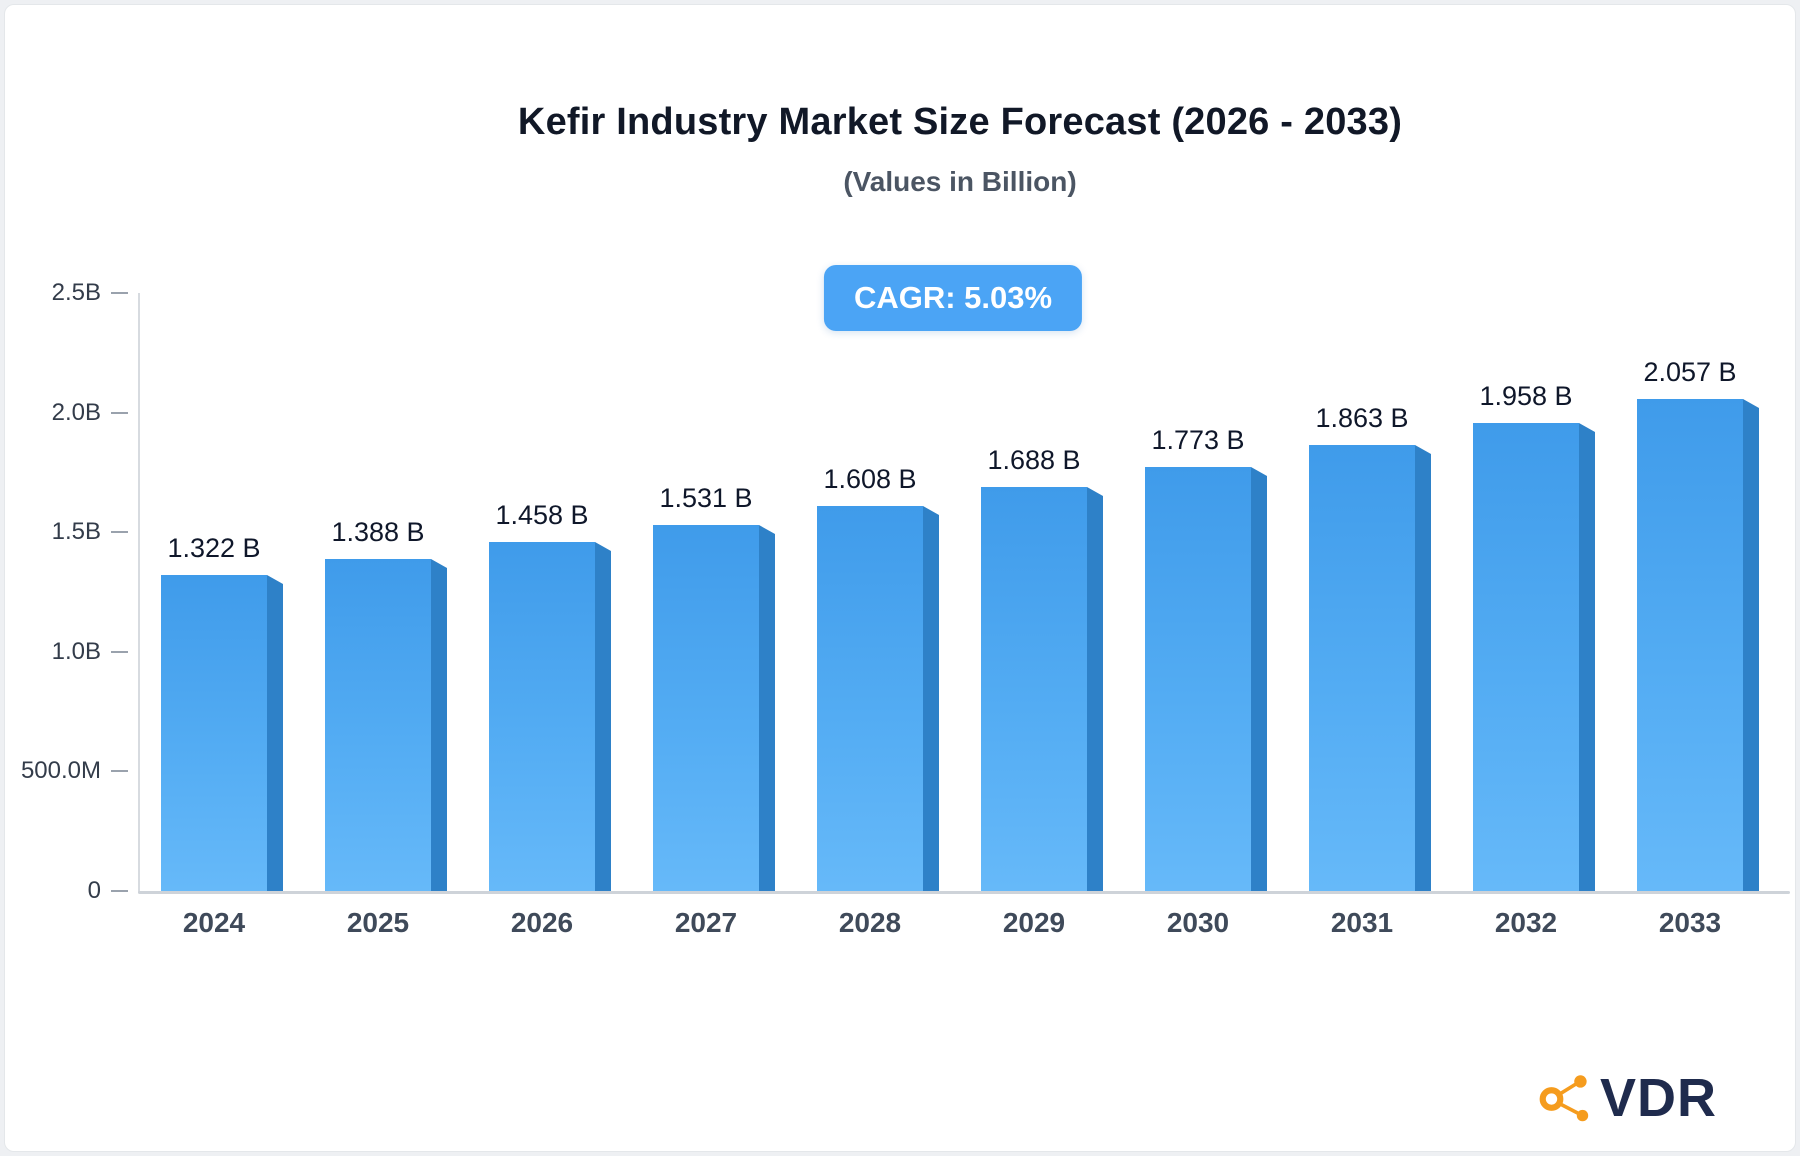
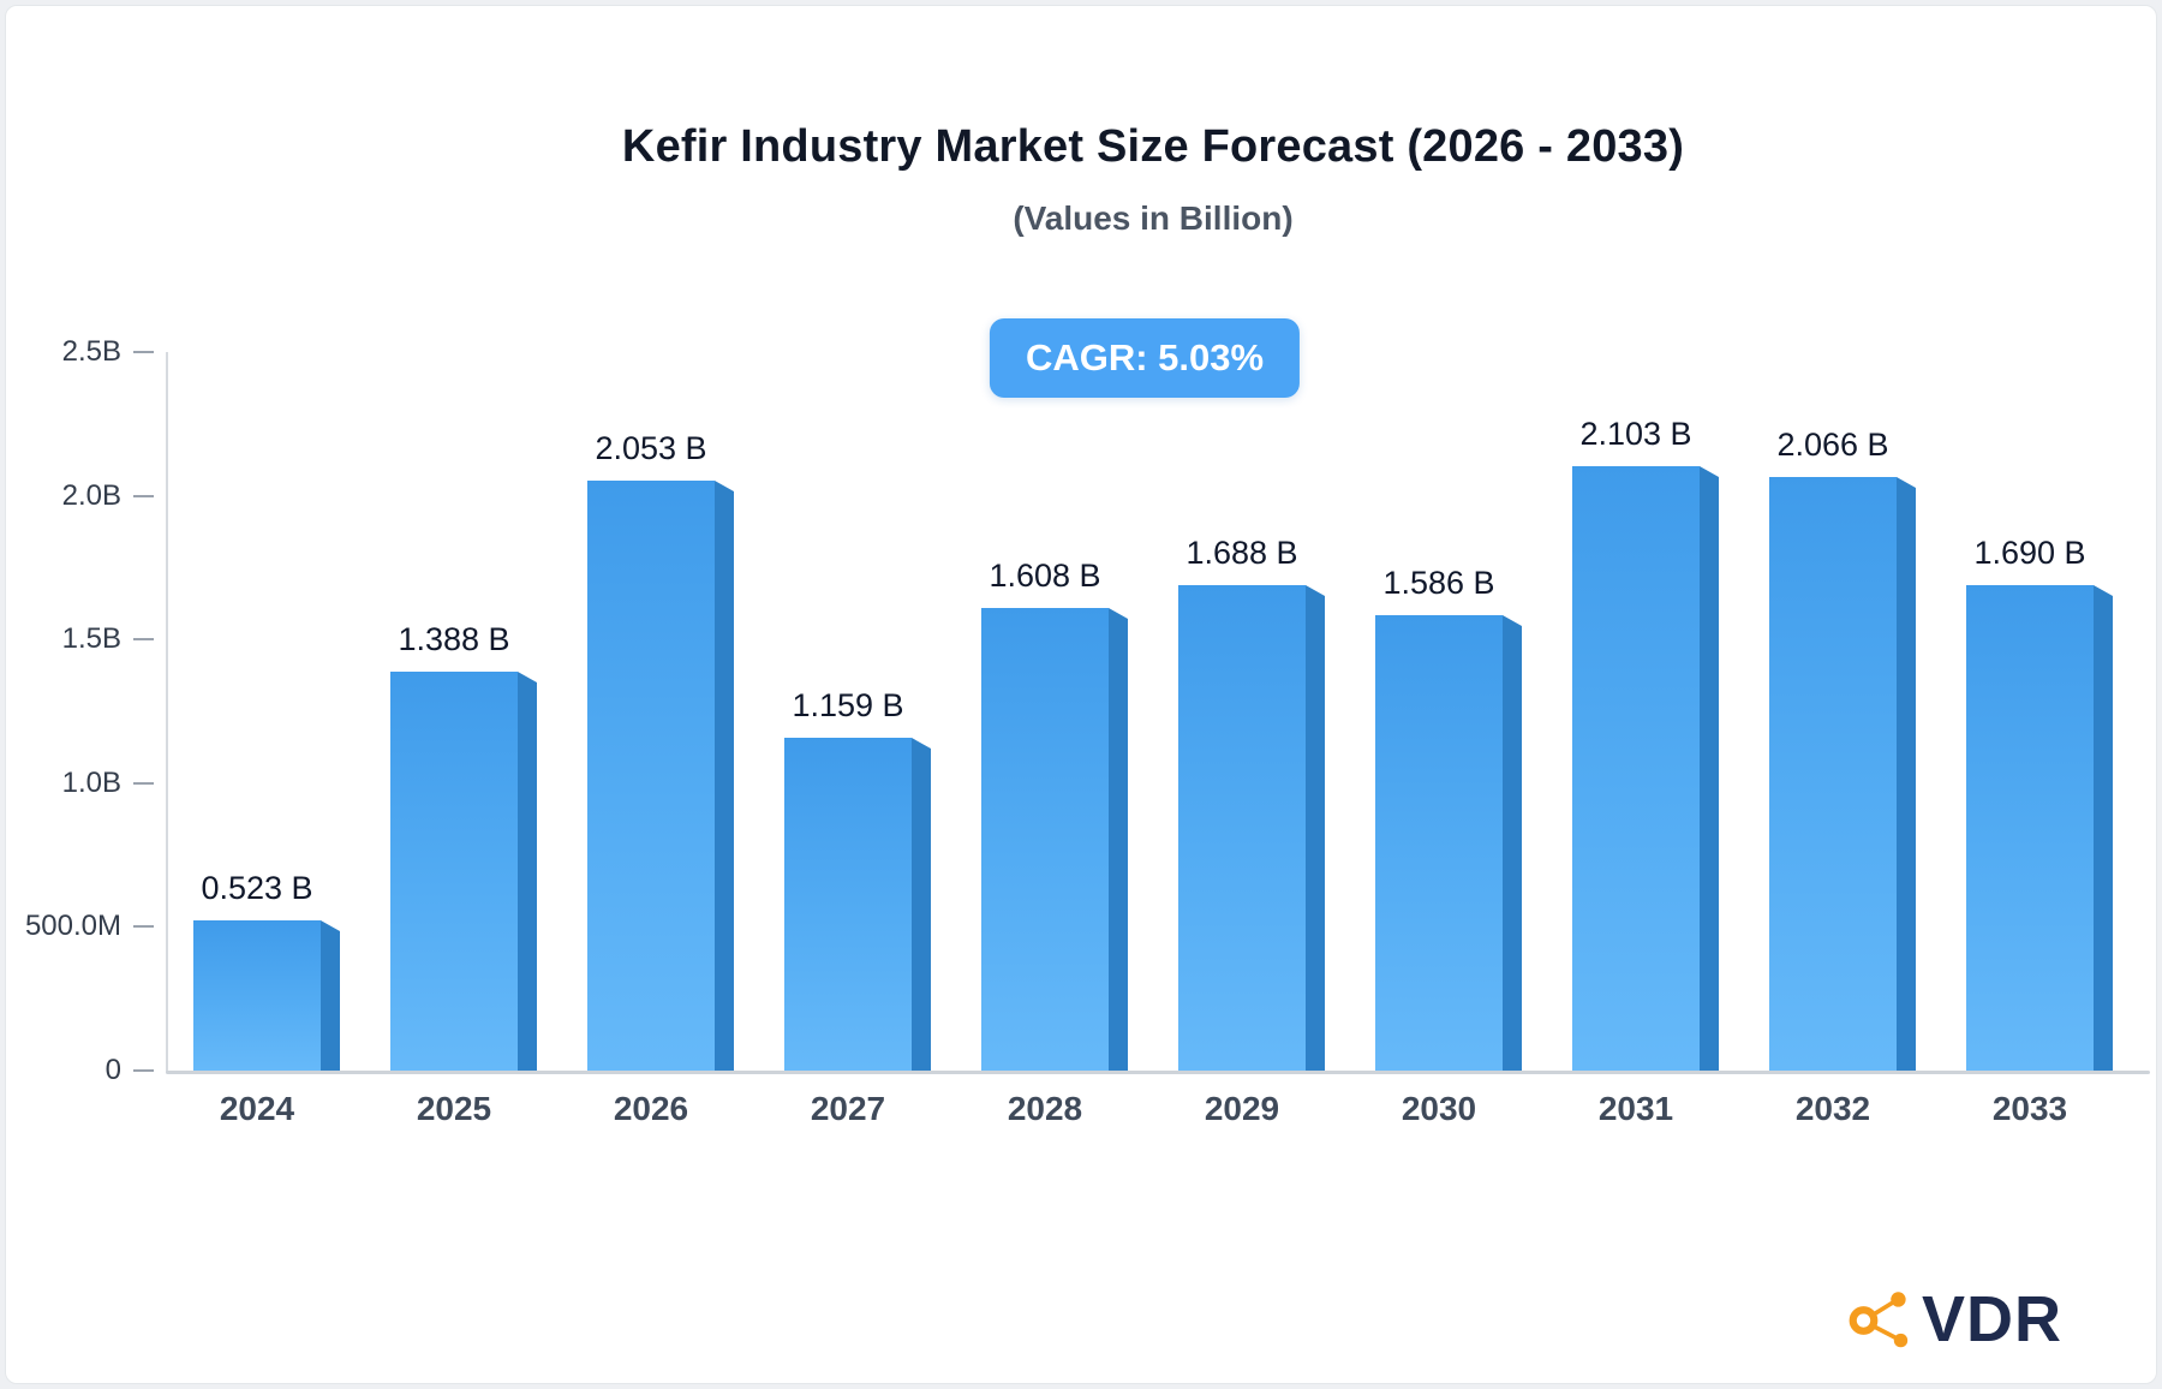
2024: 1.322 -> 0.523
2026: 1.458 -> 2.053
2027: 1.531 -> 1.159
2030: 1.773 -> 1.586
2031: 1.863 -> 2.103
2032: 1.958 -> 2.066
2033: 2.057 -> 1.690
